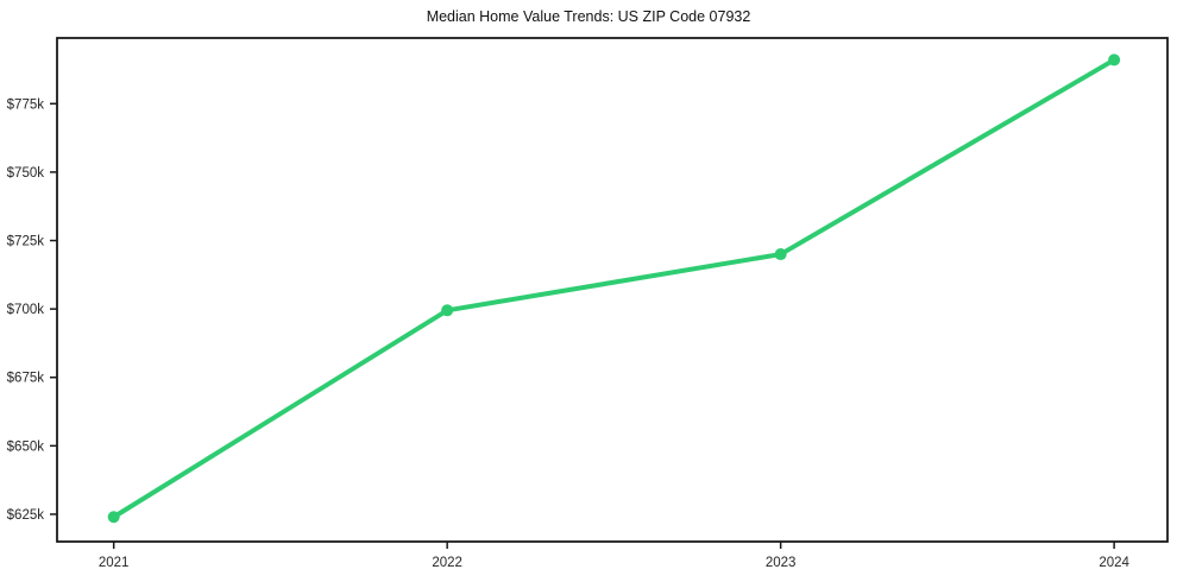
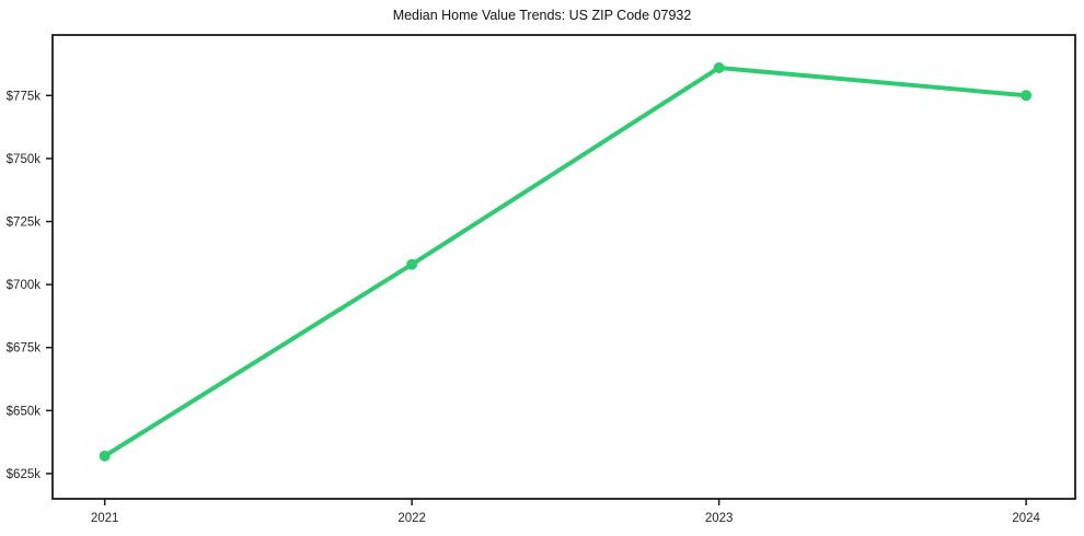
2021: $624k -> $632k
2022: $700k -> $708k
2023: $720k -> $786k
2024: $791k -> $775k
